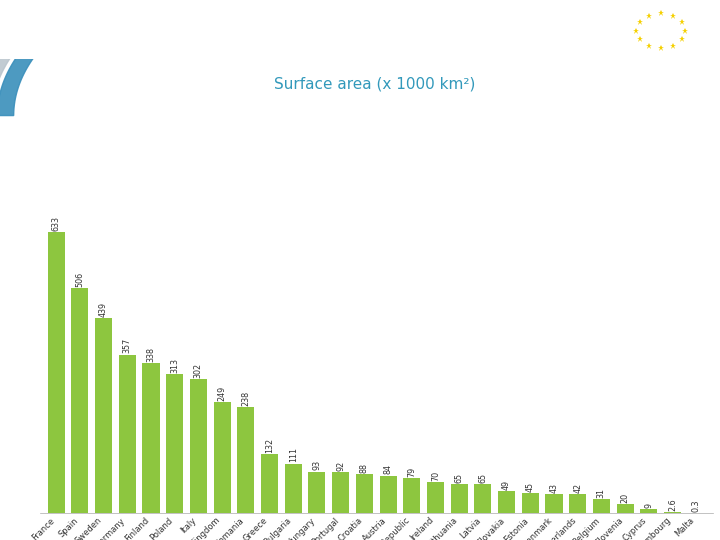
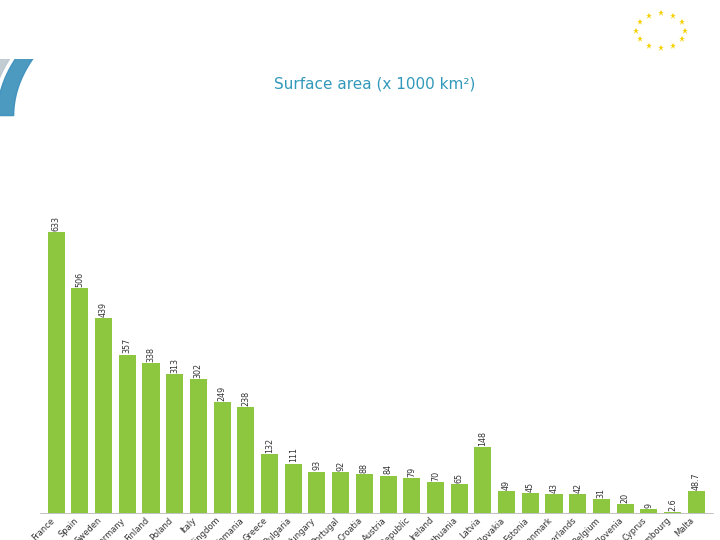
Latvia: 65 -> 148
Malta: 0.3 -> 48.7
